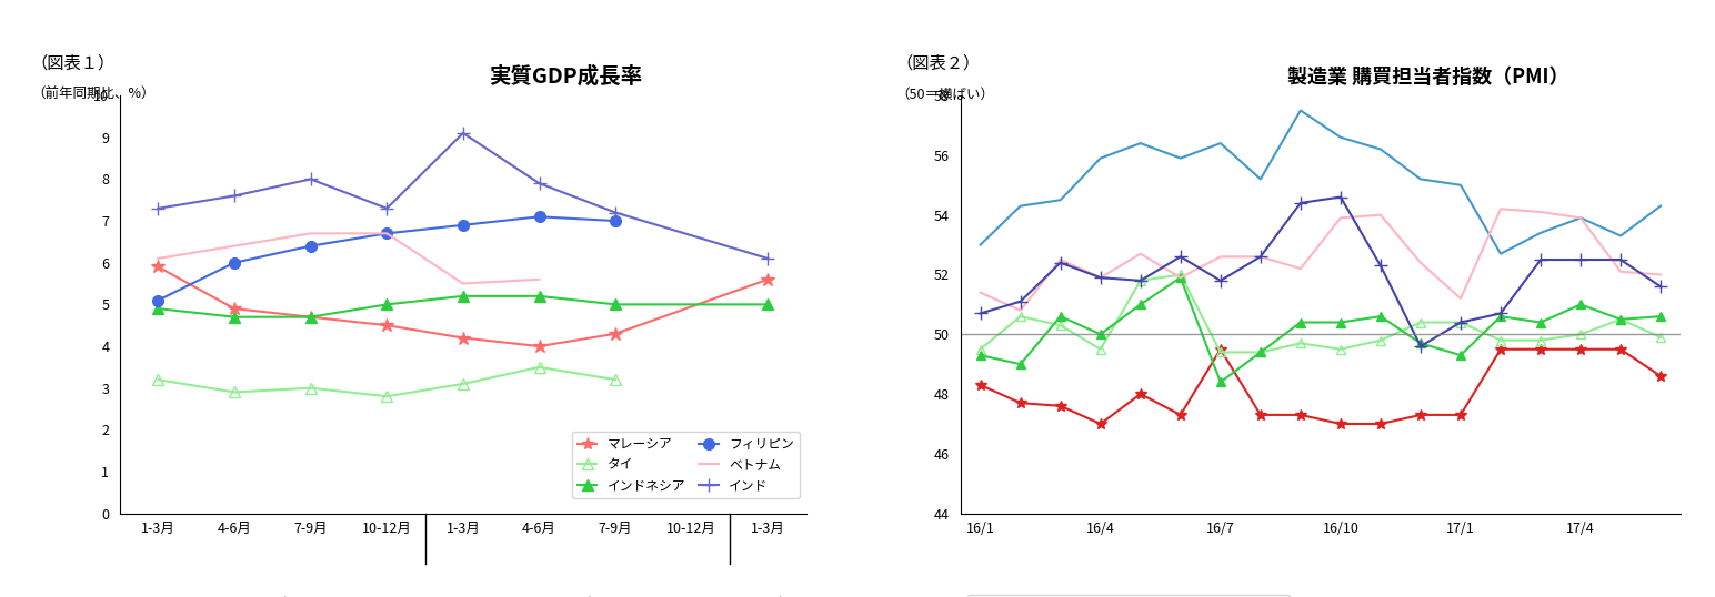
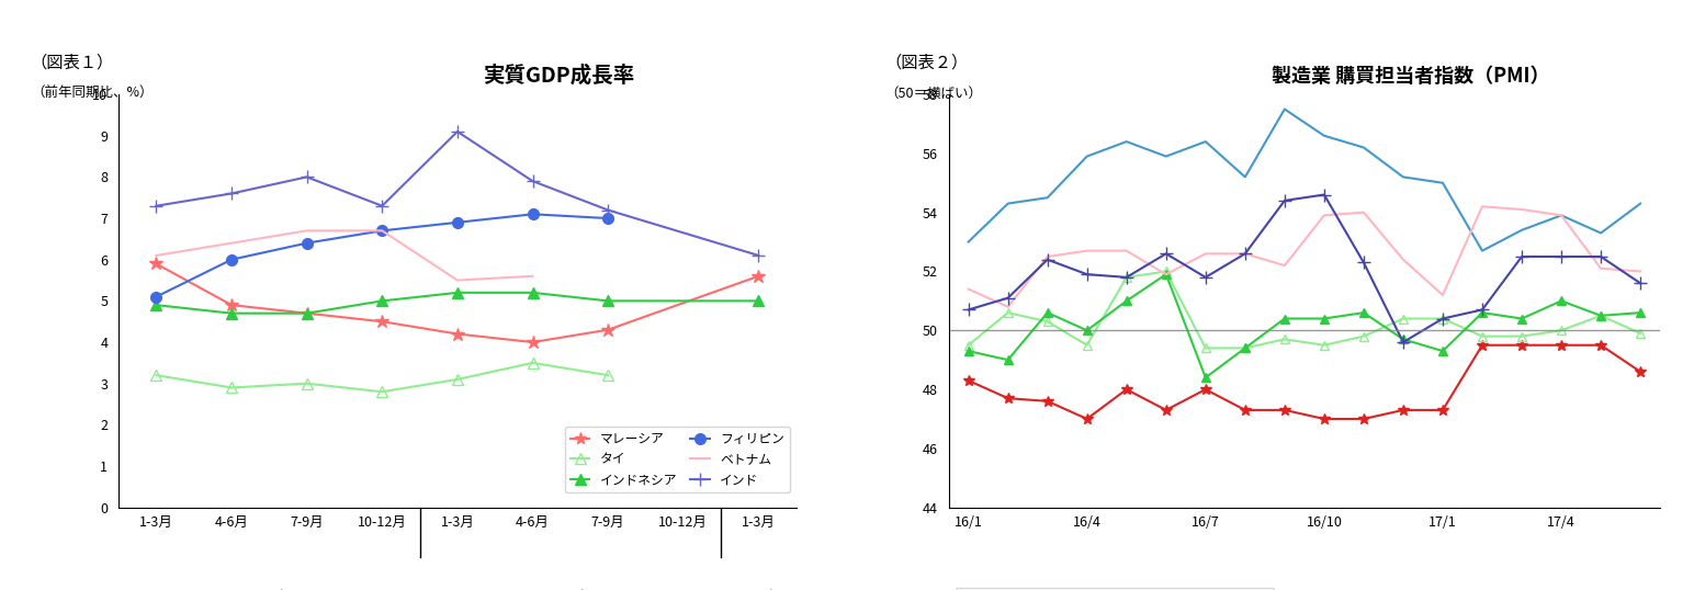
製造業 購買担当者指数（PMI）/ベトナム/16/4: 51.9 -> 52.7
製造業 購買担当者指数（PMI）/マレーシア/16/7: 49.5 -> 48.0
